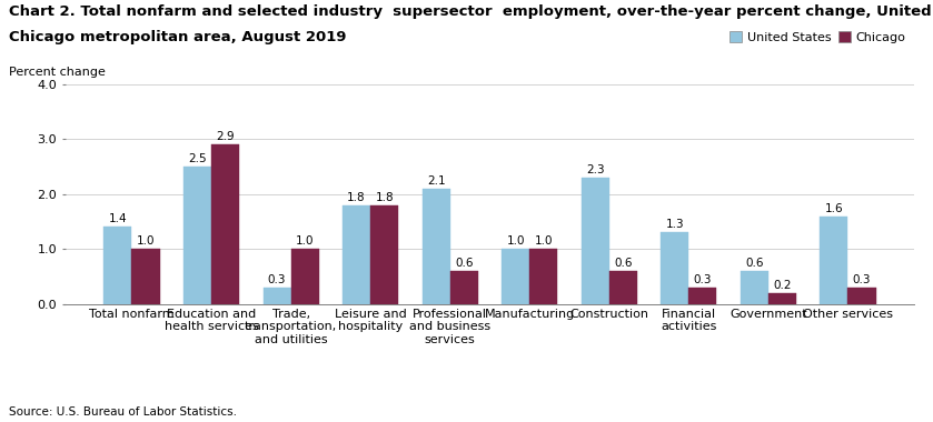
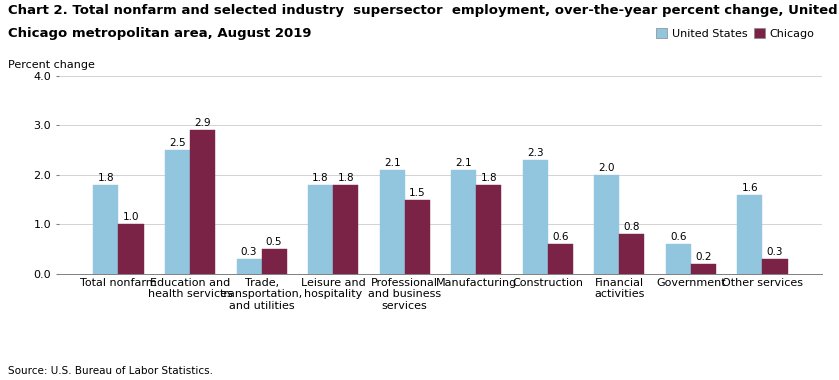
United States/Total nonfarm: 1.4 -> 1.8
Chicago/Trade, transportation, and utilities: 1.0 -> 0.5
Chicago/Professional and business services: 0.6 -> 1.5
United States/Manufacturing: 1.0 -> 2.1
Chicago/Manufacturing: 1.0 -> 1.8
United States/Financial activities: 1.3 -> 2.0
Chicago/Financial activities: 0.3 -> 0.8
